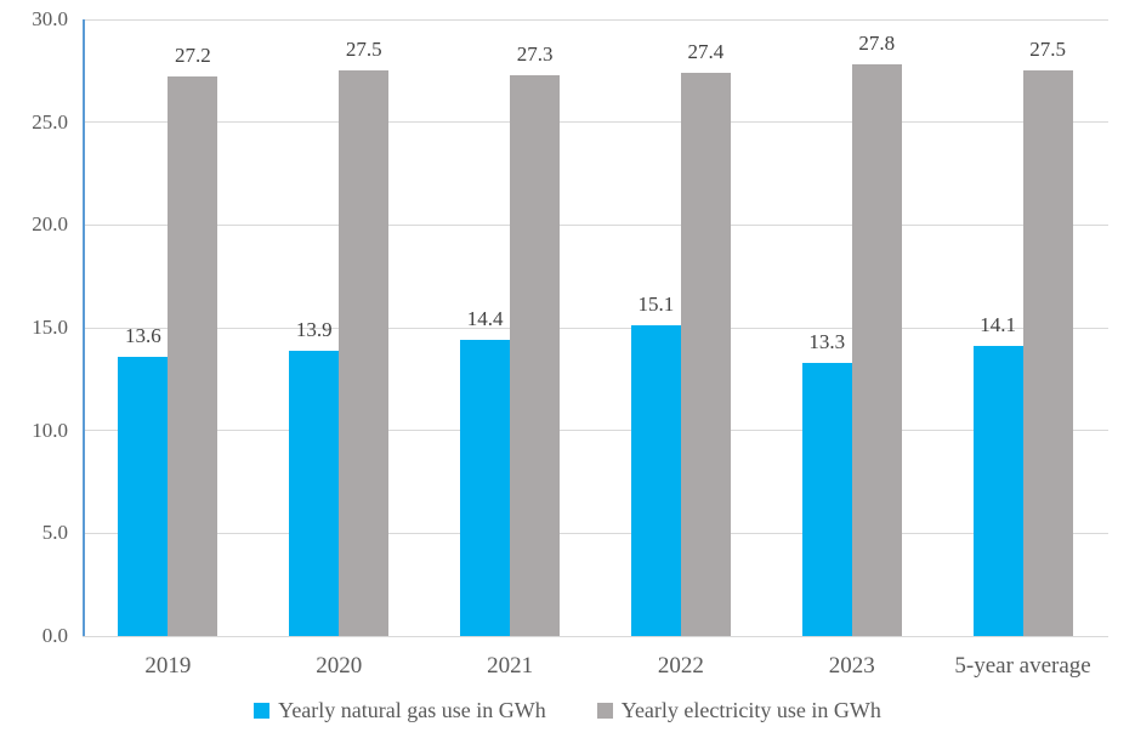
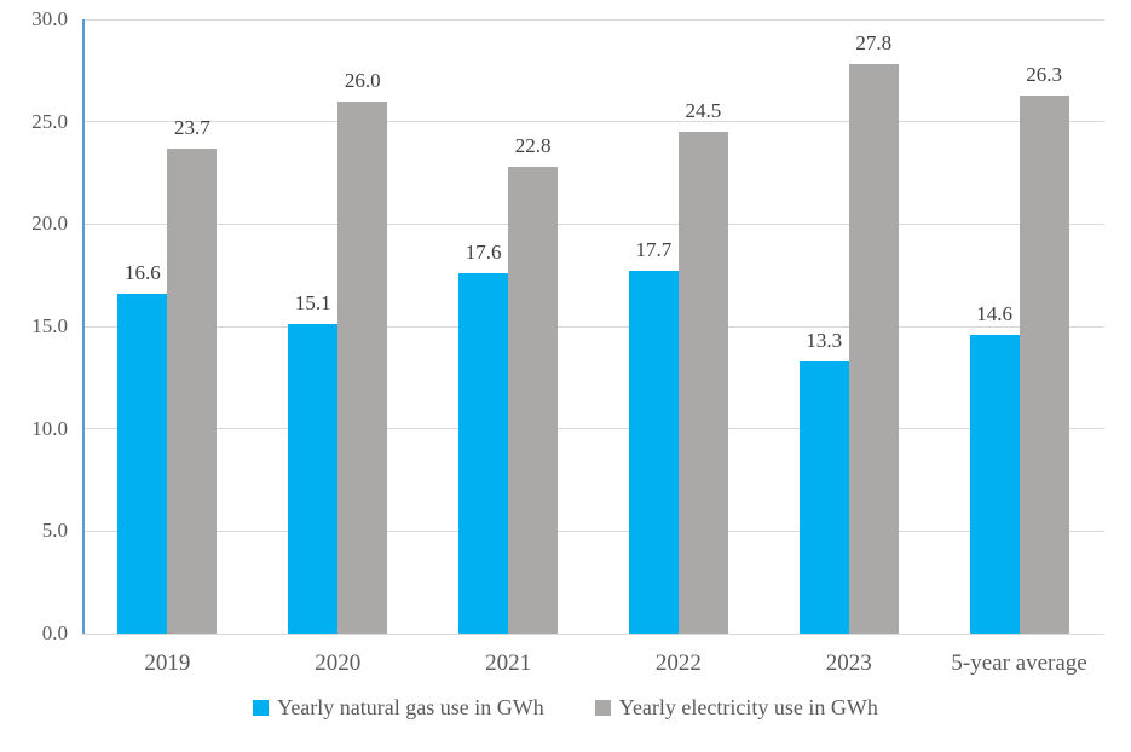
Yearly natural gas use in GWh/2019: 13.6 -> 16.6
Yearly electricity use in GWh/2019: 27.2 -> 23.7
Yearly natural gas use in GWh/2020: 13.9 -> 15.1
Yearly electricity use in GWh/2020: 27.5 -> 26.0
Yearly natural gas use in GWh/2021: 14.4 -> 17.6
Yearly electricity use in GWh/2021: 27.3 -> 22.8
Yearly natural gas use in GWh/2022: 15.1 -> 17.7
Yearly electricity use in GWh/2022: 27.4 -> 24.5
Yearly natural gas use in GWh/5-year average: 14.1 -> 14.6
Yearly electricity use in GWh/5-year average: 27.5 -> 26.3
